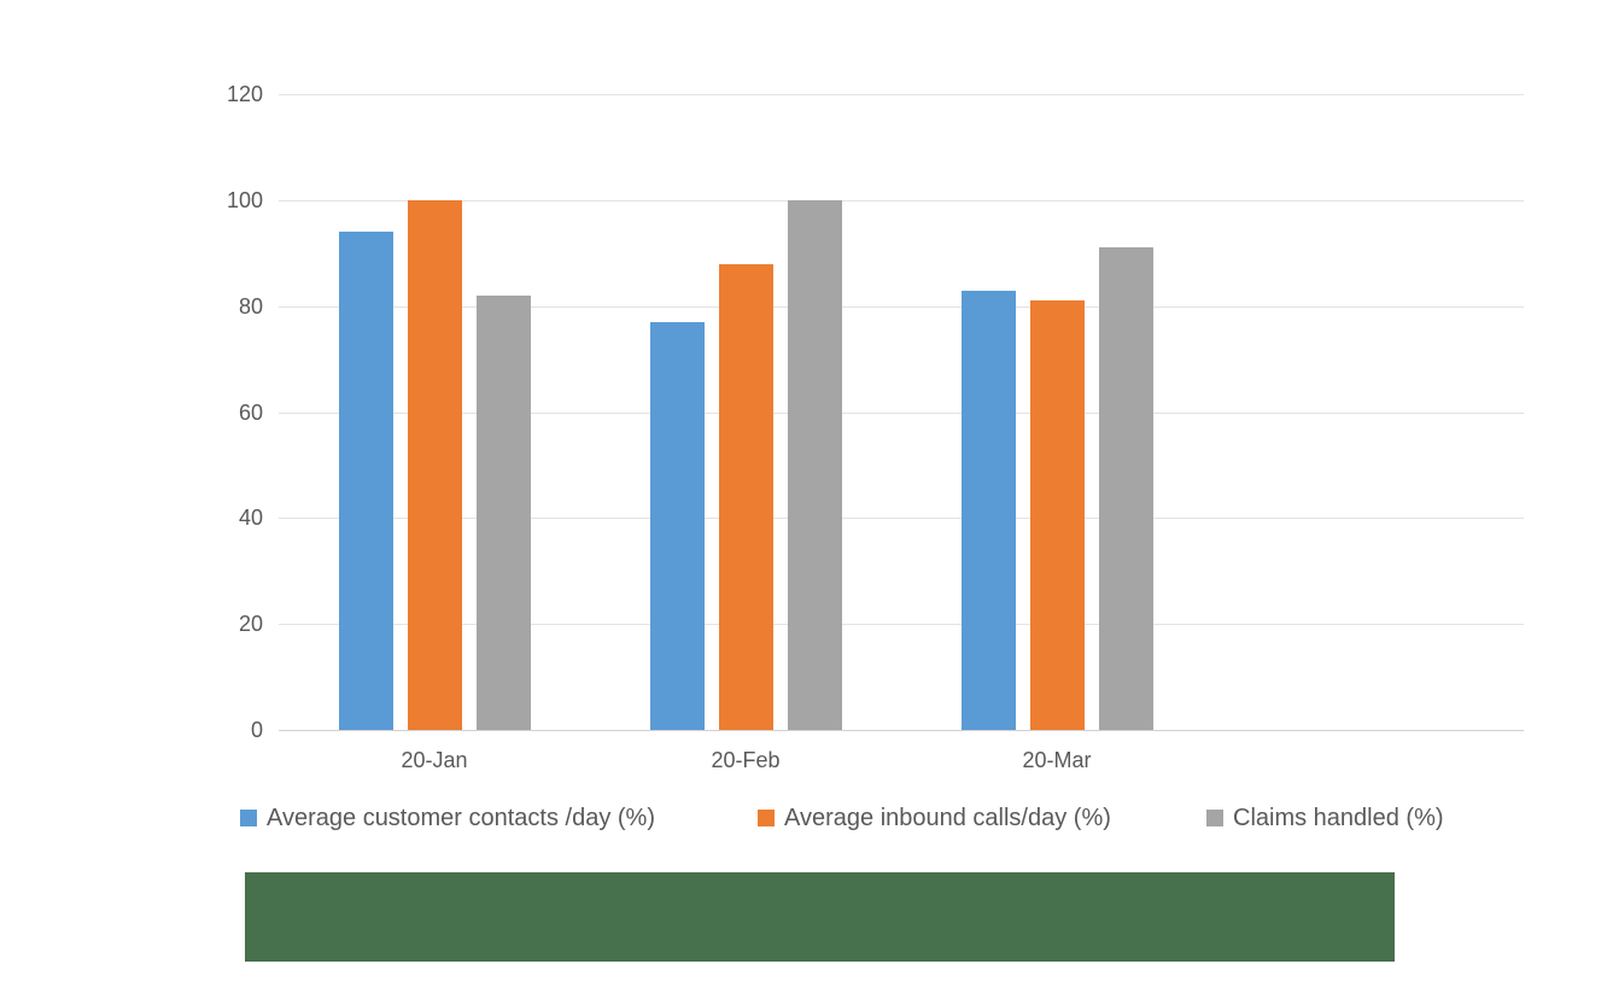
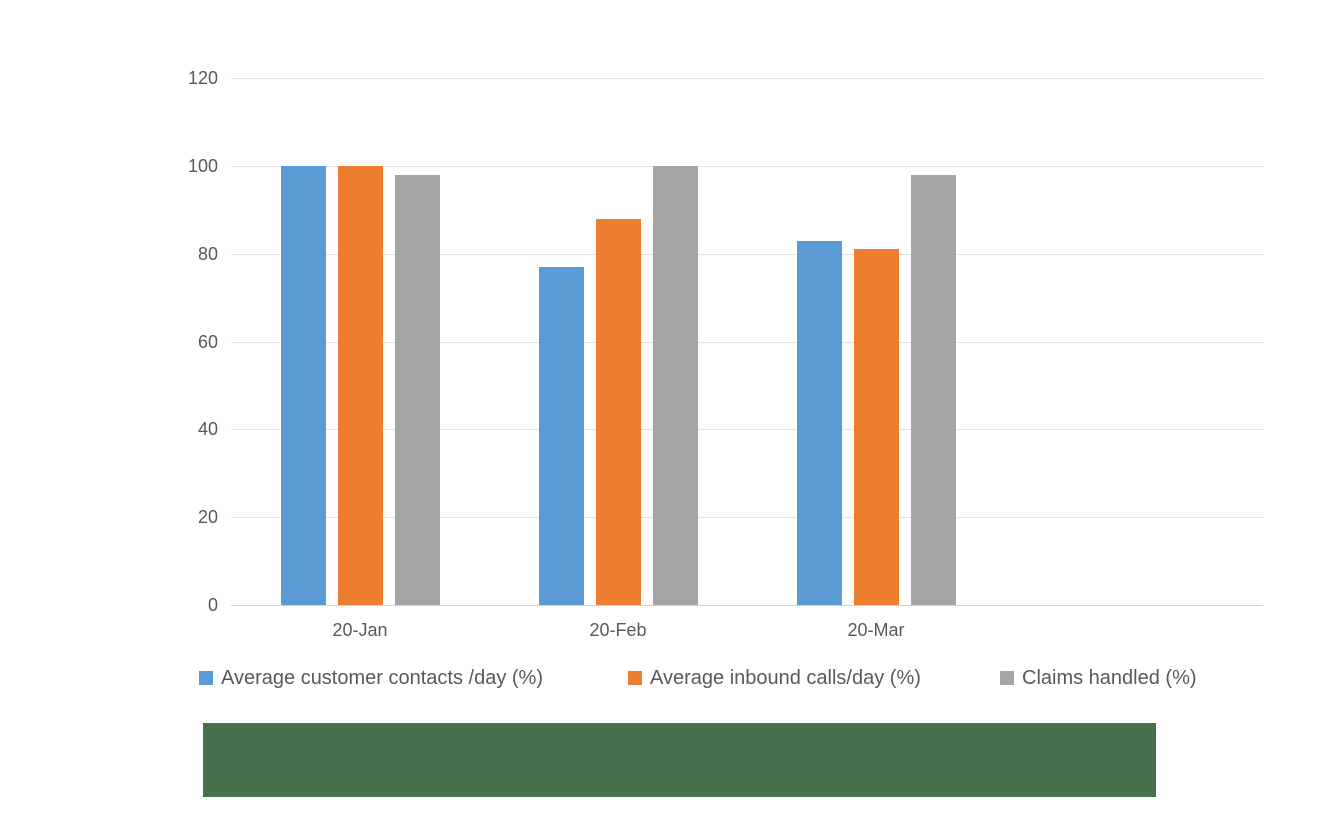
Average customer contacts /day (%)/20-Jan: 94 -> 100
Claims handled (%)/20-Jan: 82 -> 98
Claims handled (%)/20-Mar: 91 -> 98
